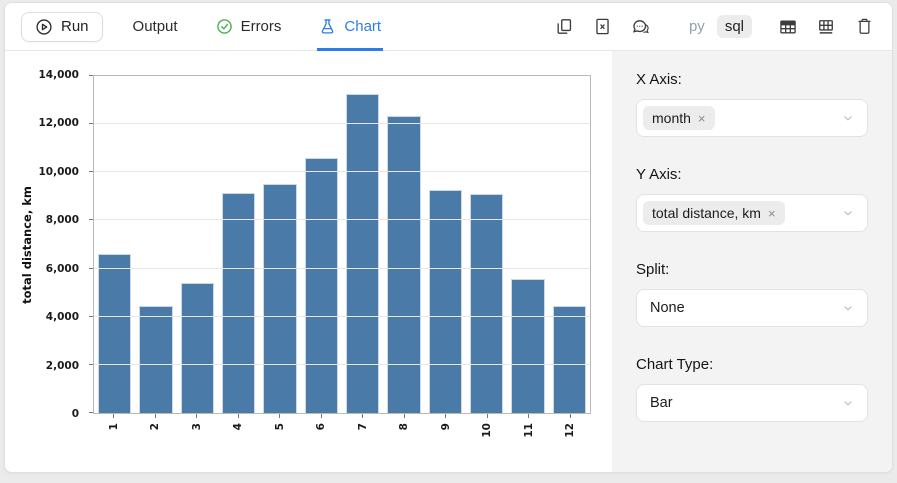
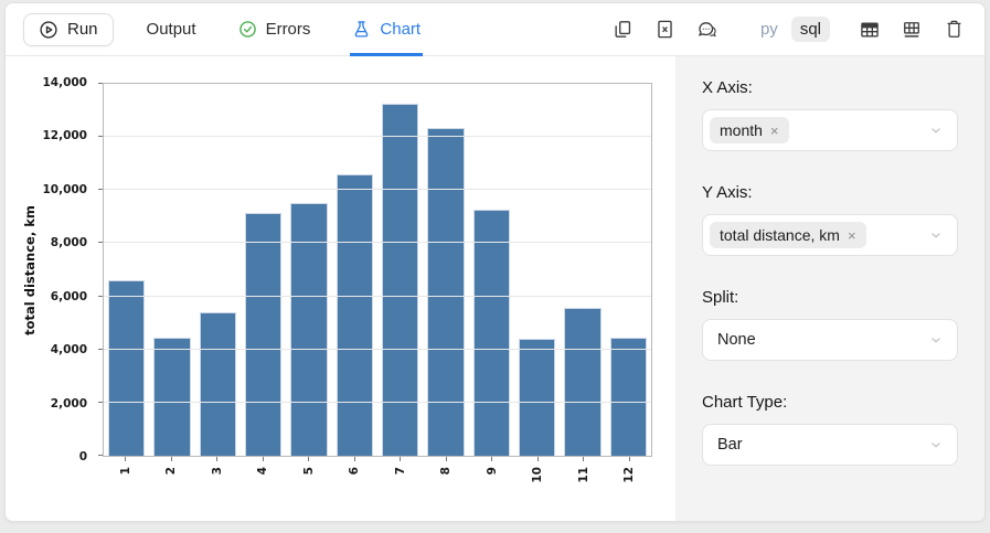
10: 9100 -> 4400
